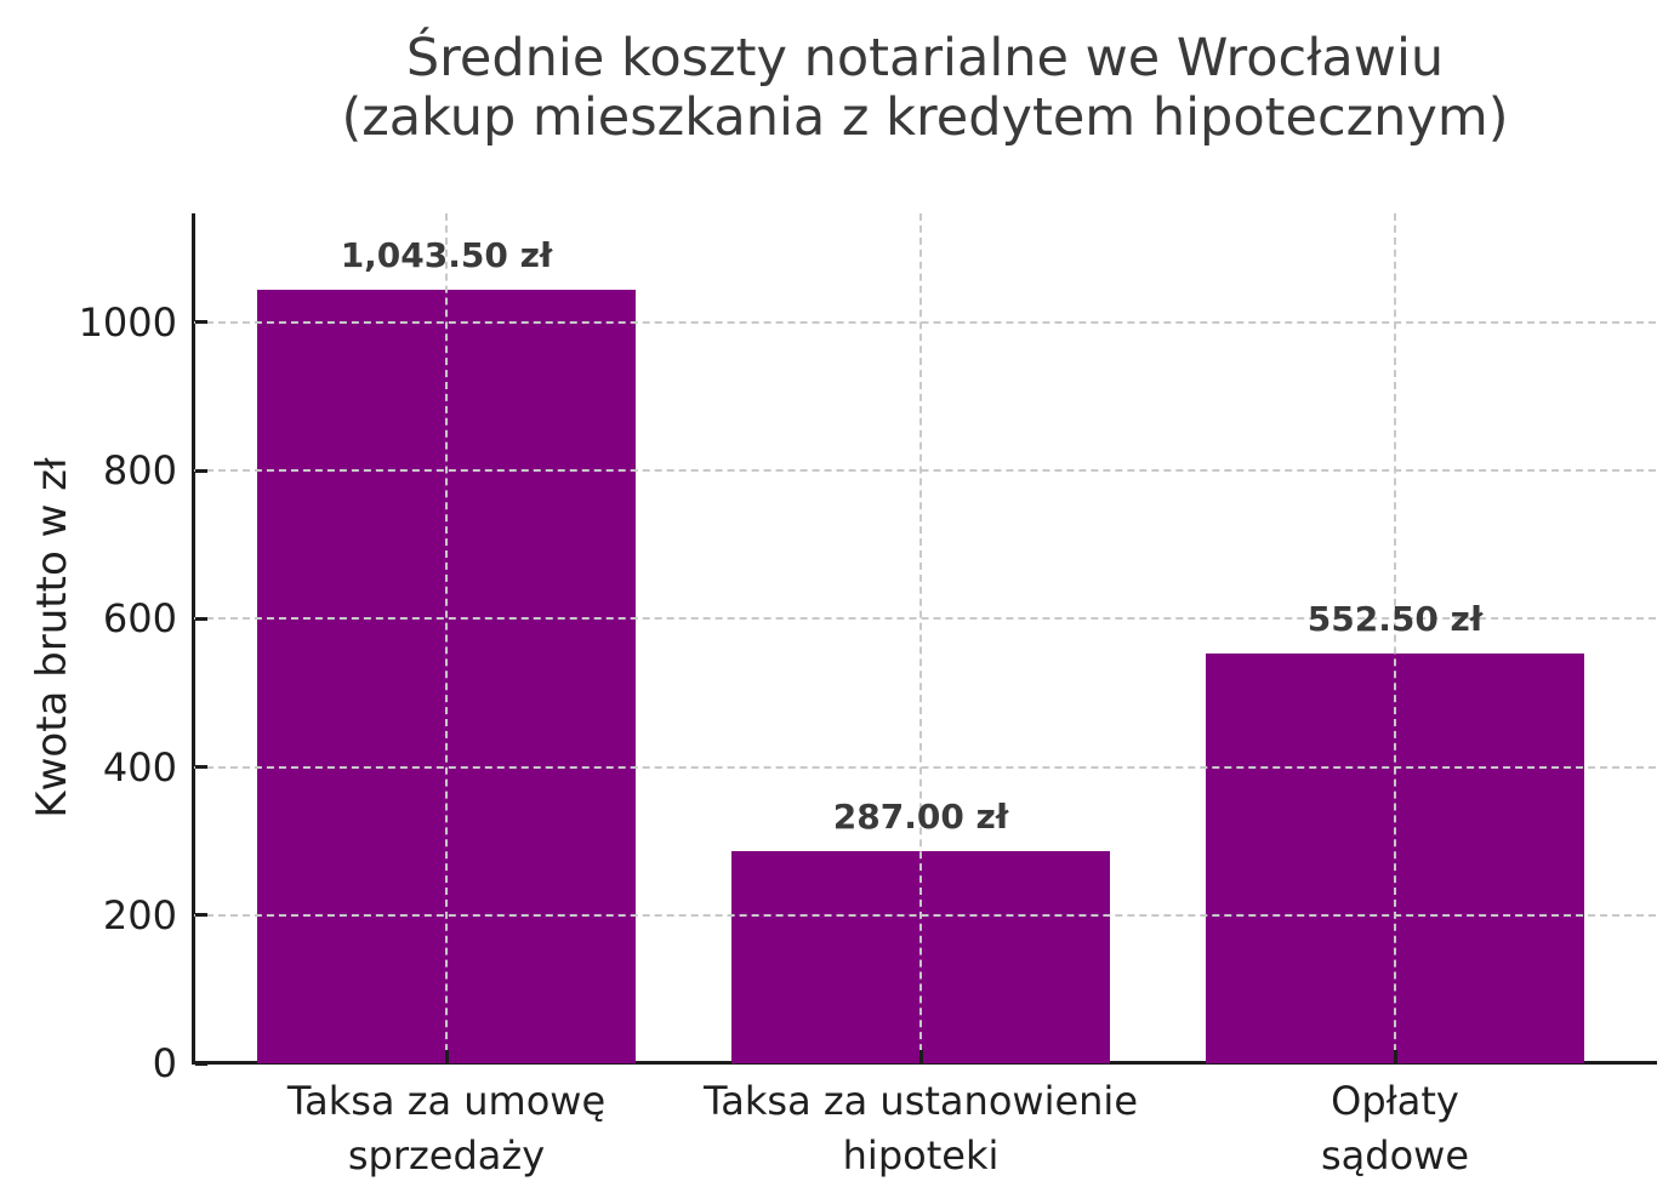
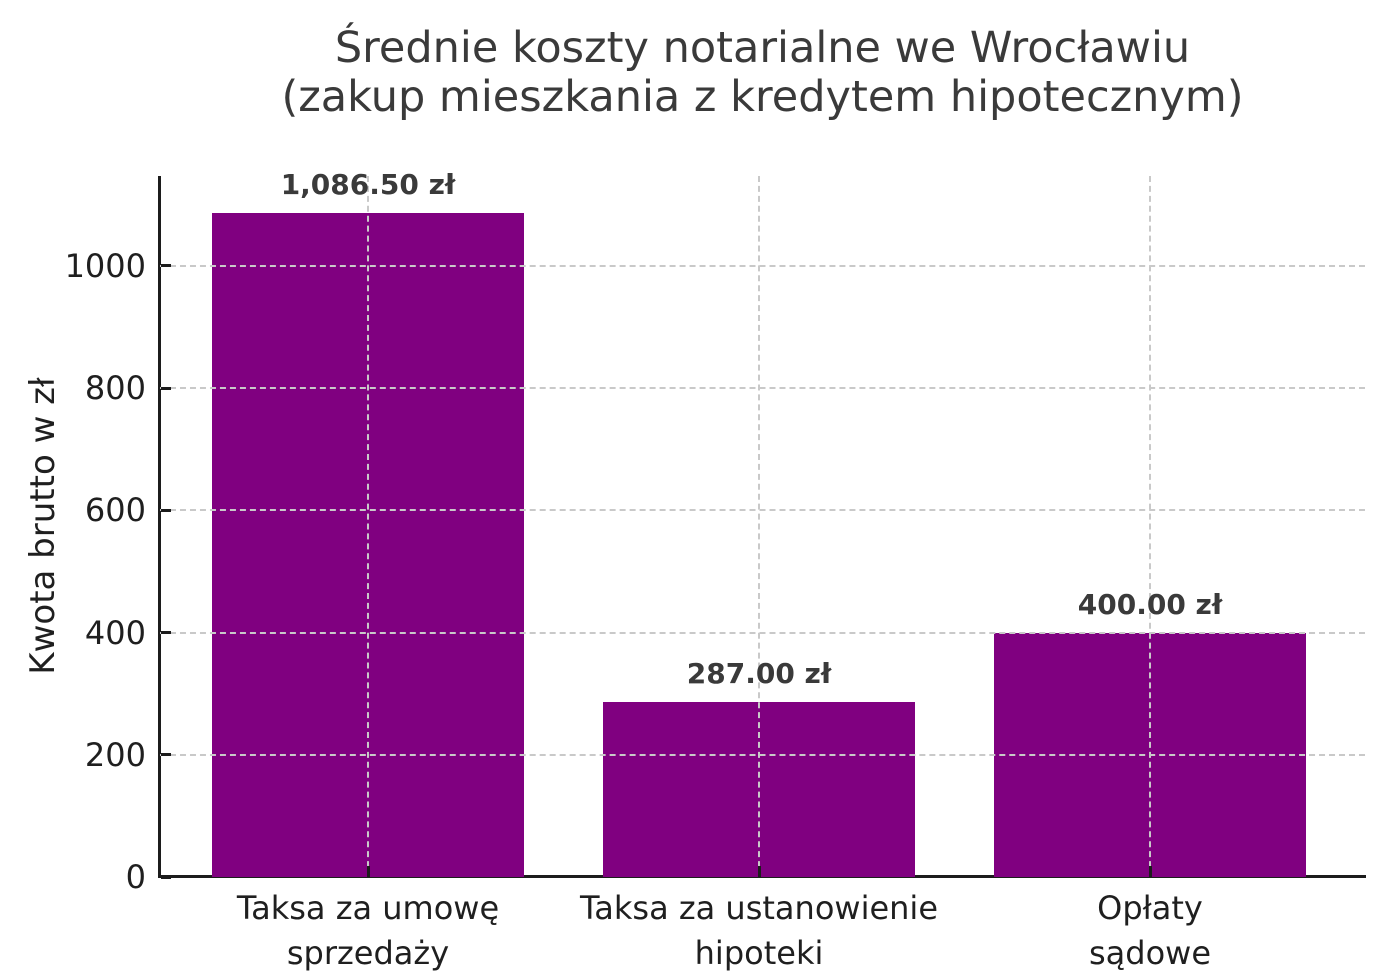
Taksa za umowę sprzedaży: 1,043.50 -> 1,086.50
Opłaty sądowe: 552.50 -> 400.00
